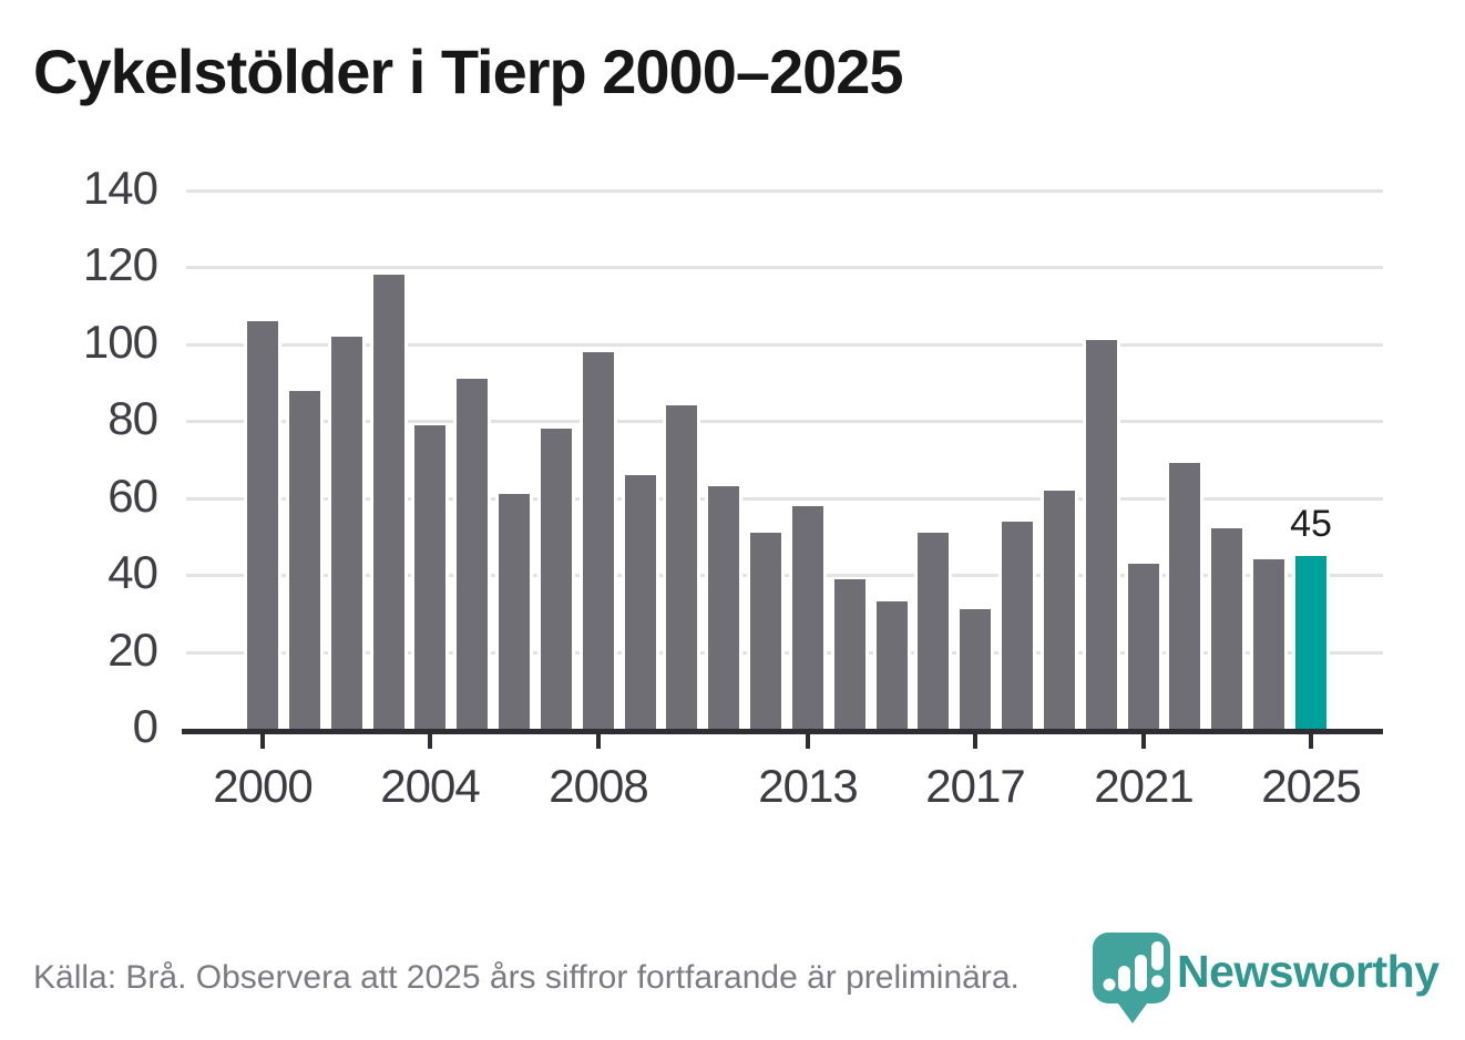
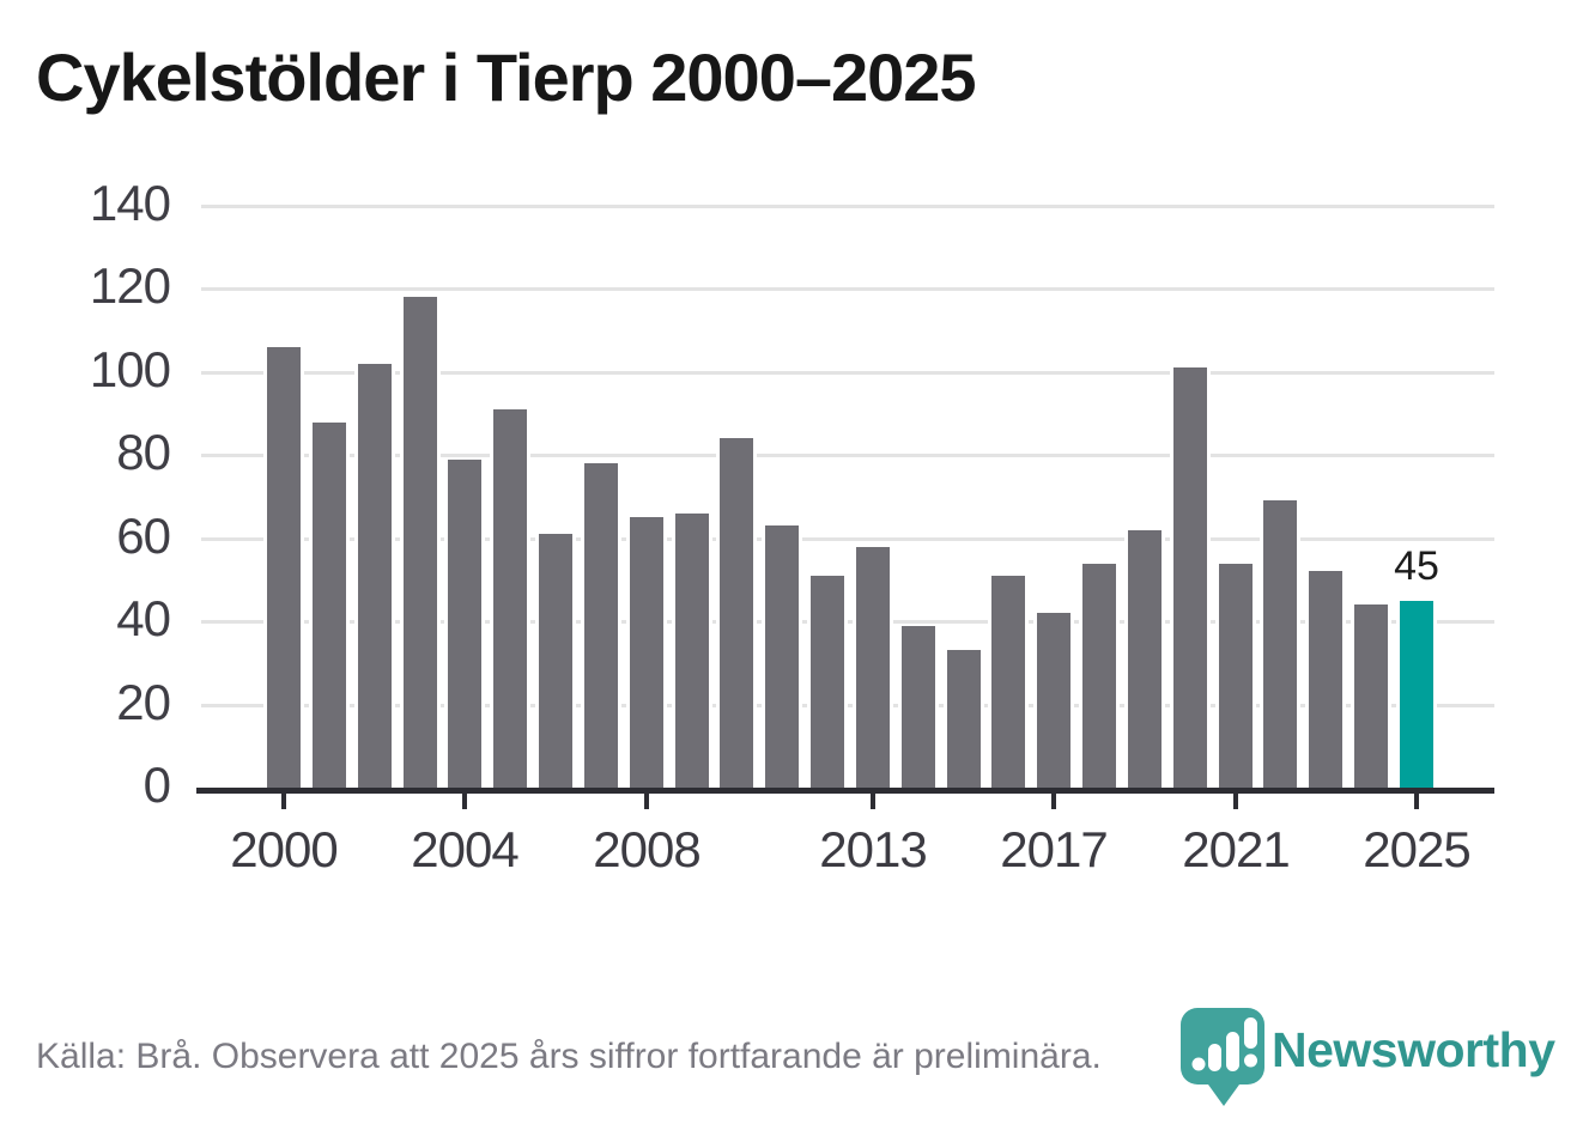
2008: 98 -> 65
2017: 31 -> 42
2021: 43 -> 54
